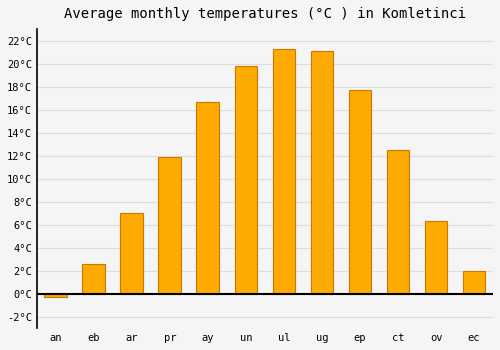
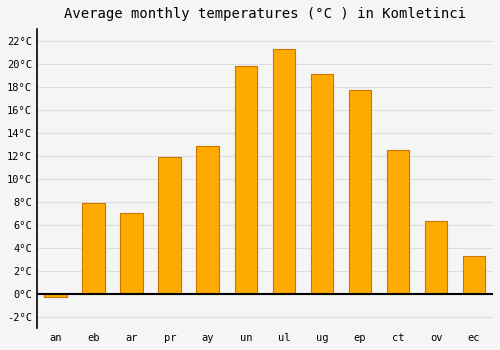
eb: 2.6°C -> 7.9°C
ay: 16.7°C -> 12.8°C
ug: 21.1°C -> 19.1°C
ec: 2.0°C -> 3.3°C
